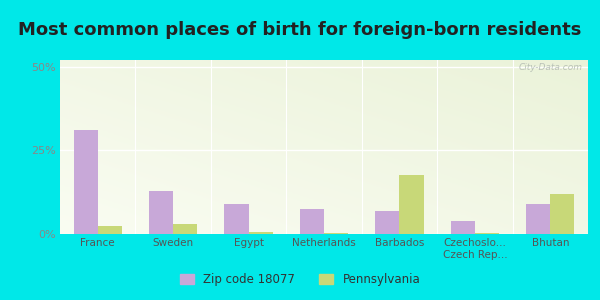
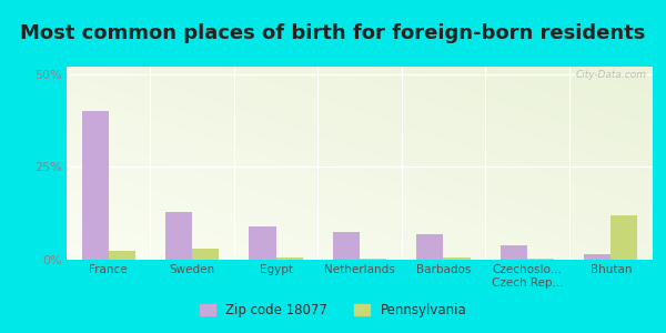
Zip code 18077/France: 31.0% -> 40.0%
Pennsylvania/Barbados: 17.5% -> 0.5%
Zip code 18077/Bhutan: 9.0% -> 1.5%
